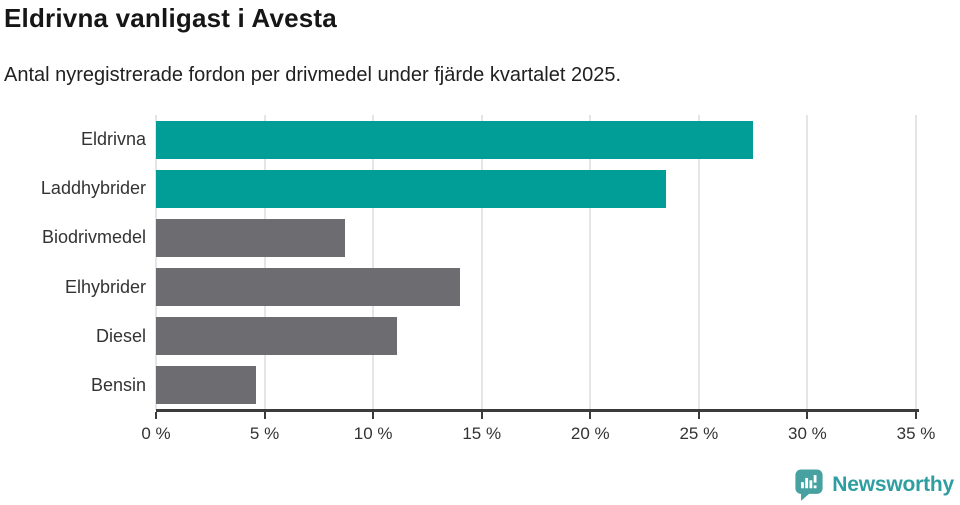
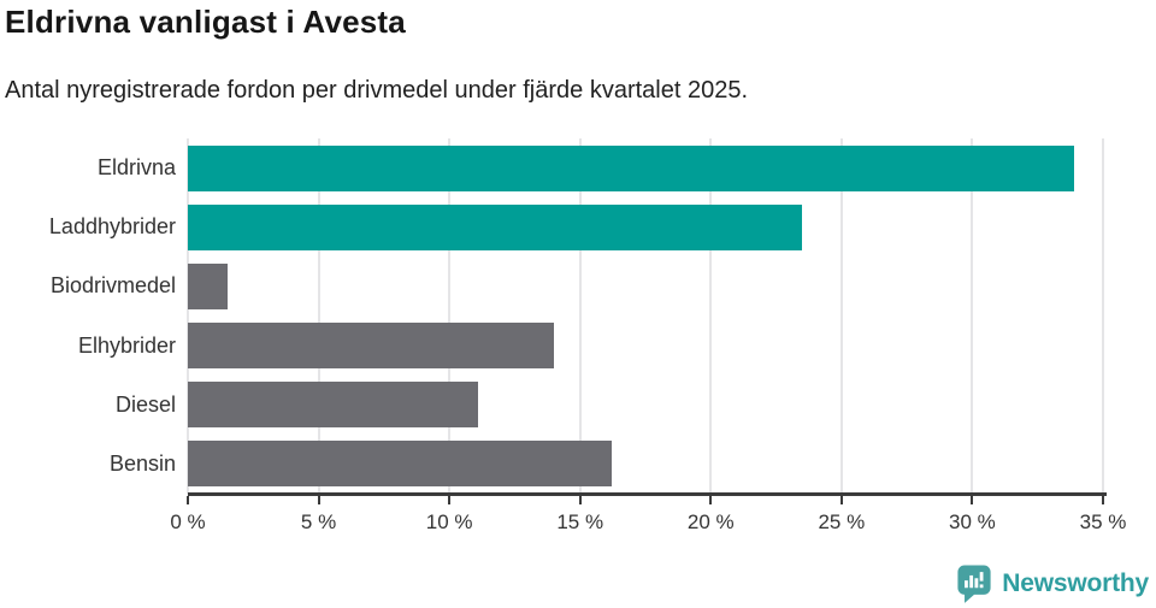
Eldrivna: 27.5% -> 33.9%
Biodrivmedel: 8.7% -> 1.5%
Bensin: 4.6% -> 16.2%
